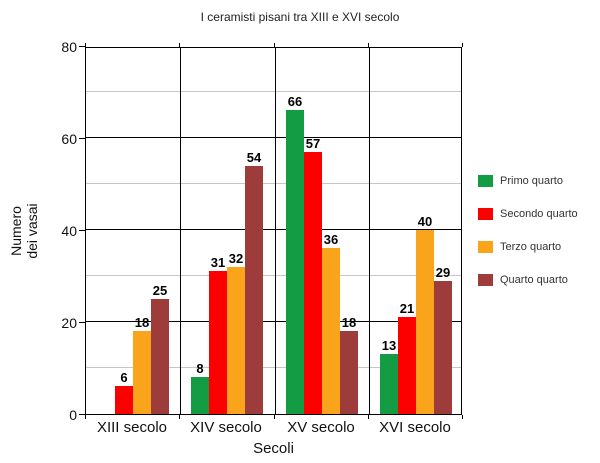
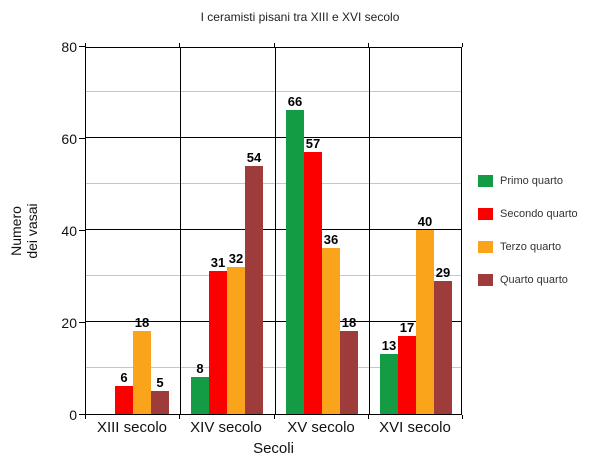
Quarto quarto/XIII secolo: 25 -> 5
Secondo quarto/XVI secolo: 21 -> 17
